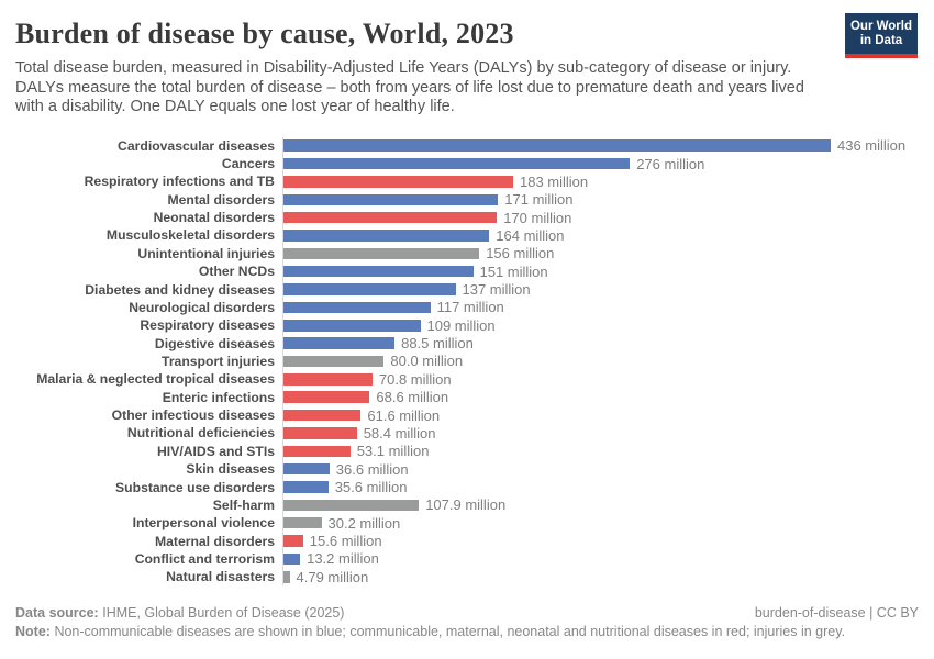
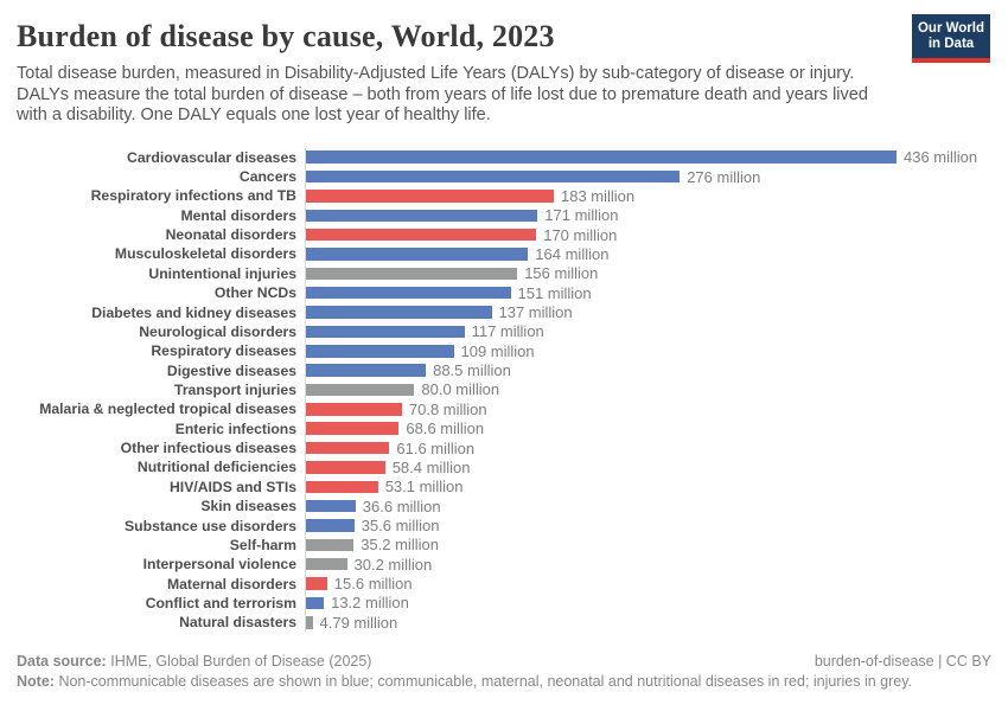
Self-harm: 107.9 -> 35.2
